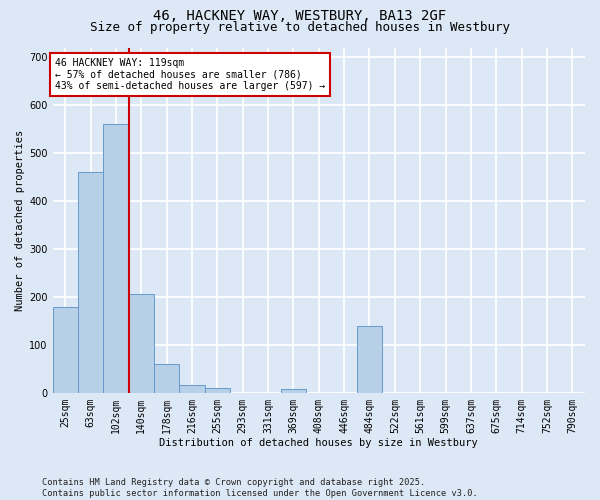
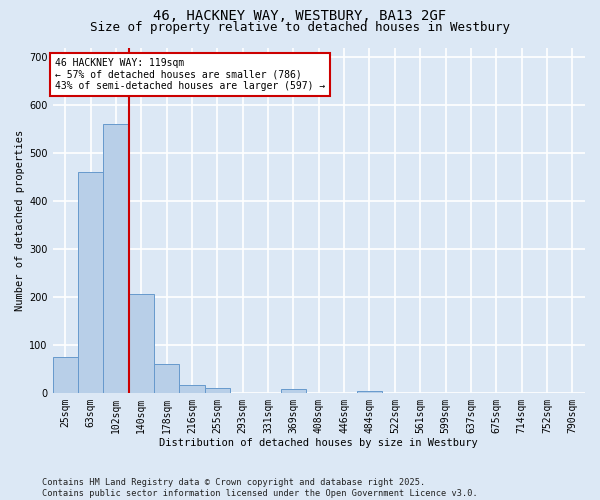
25sqm: 180 -> 75
484sqm: 140 -> 5
